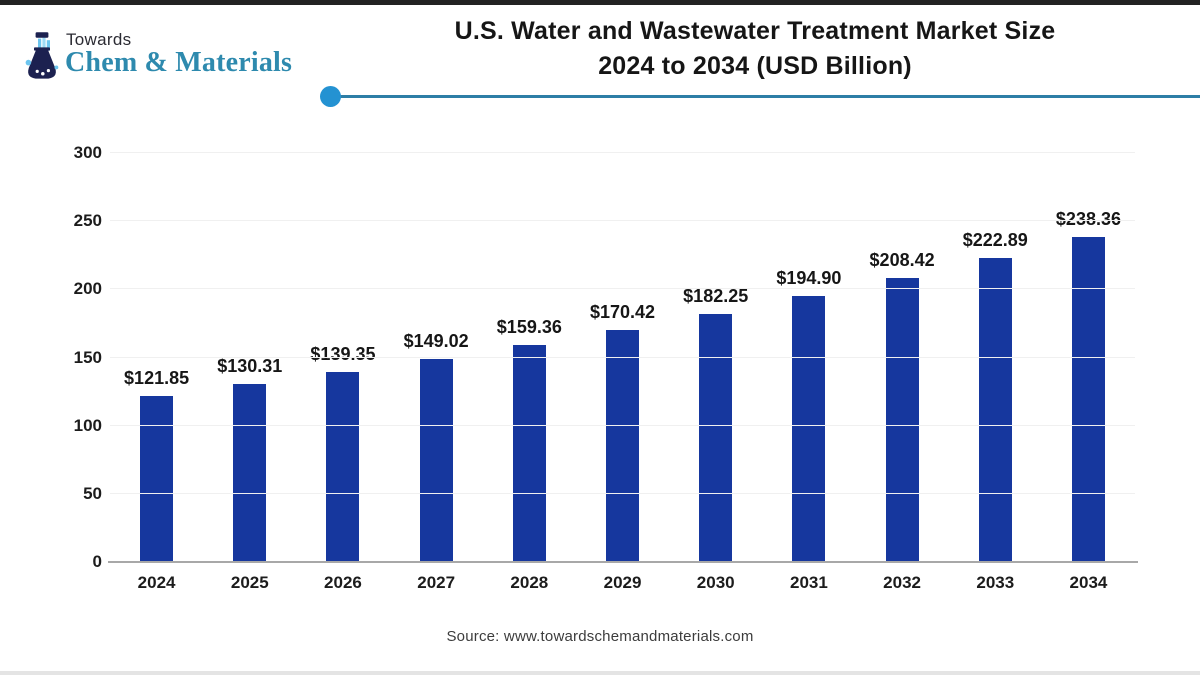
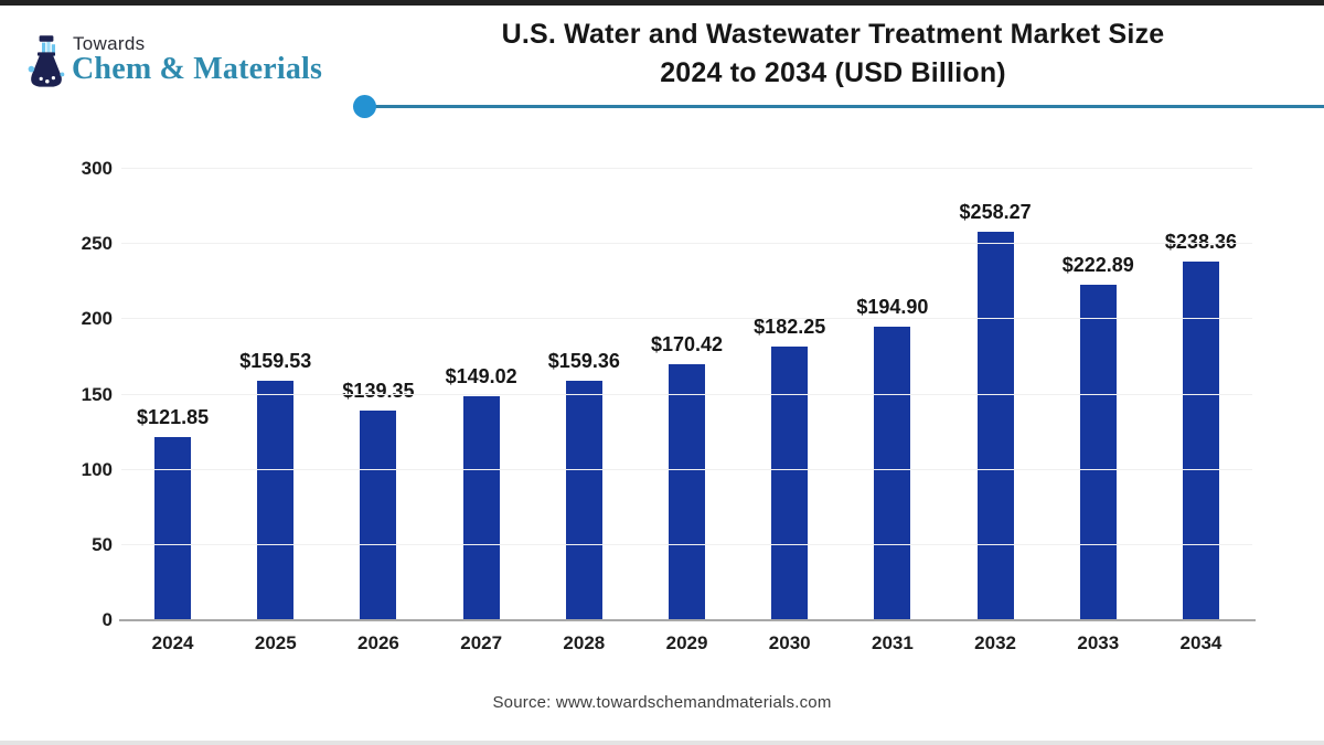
2025: $130.31 -> $159.53
2032: $208.42 -> $258.27
